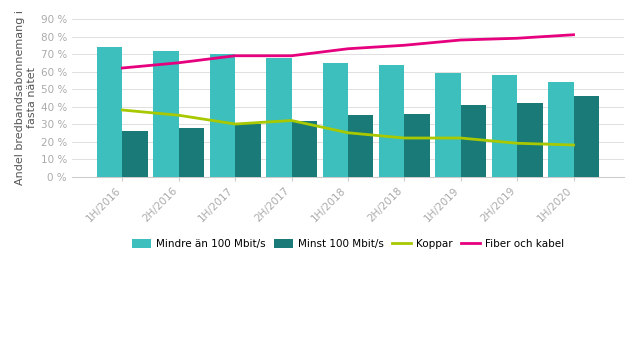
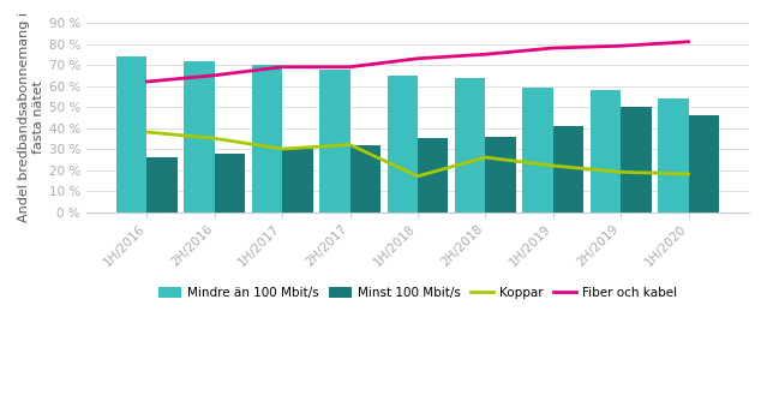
Koppar/1H/2018: 25 % -> 17 %
Koppar/2H/2018: 22 % -> 26 %
Minst 100 Mbit/s/2H/2019: 42 % -> 50 %
